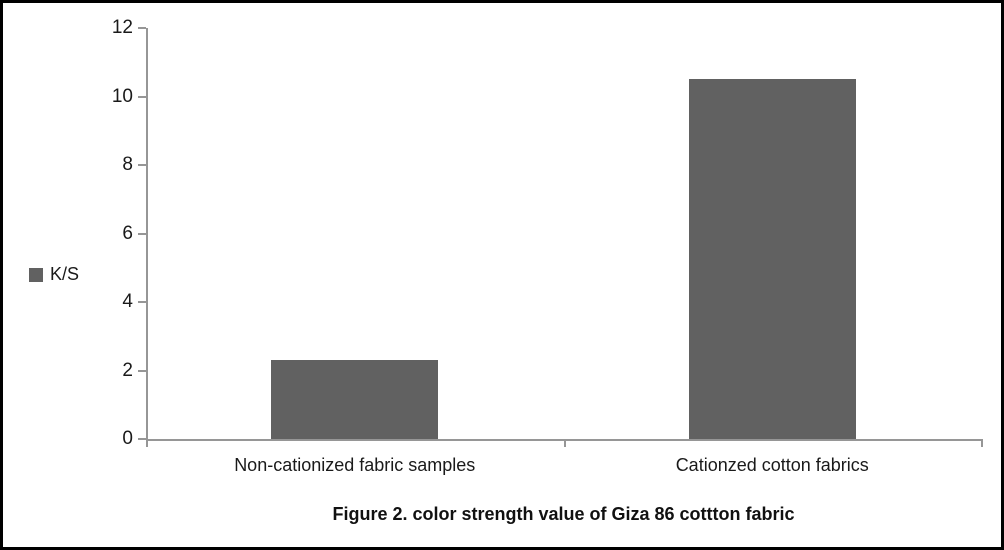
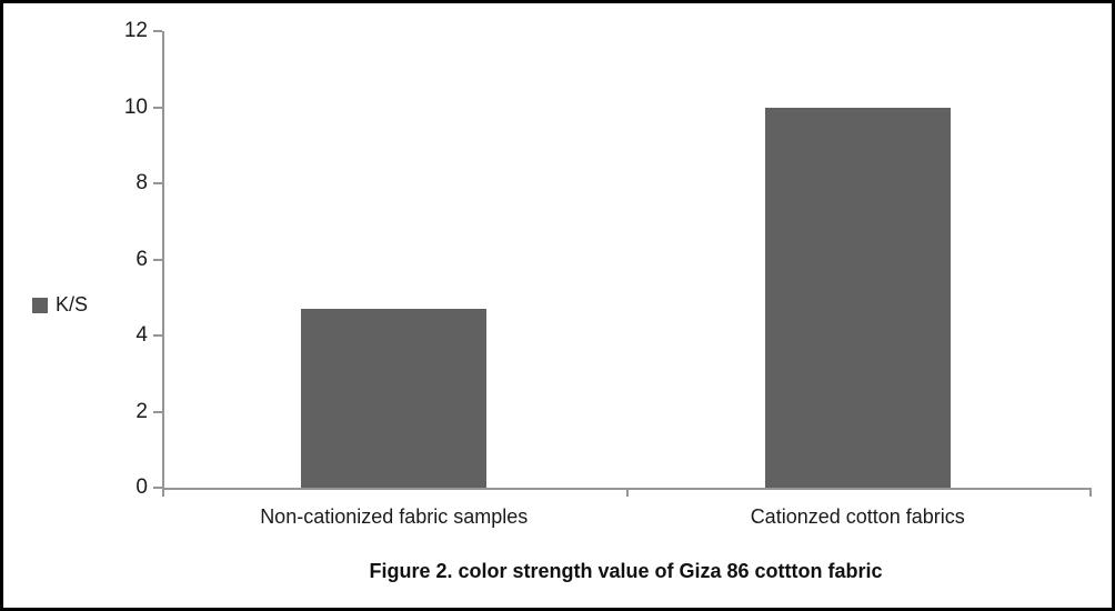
Non-cationized fabric samples: 2.3 -> 4.7
Cationzed cotton fabrics: 10.5 -> 10.0
